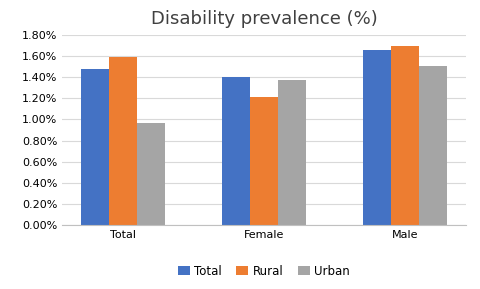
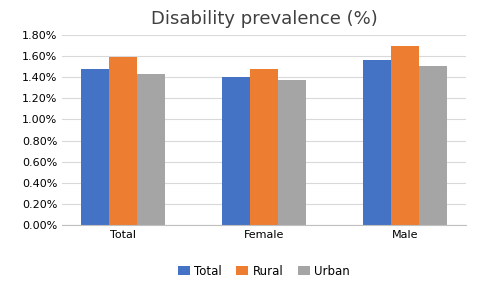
Urban/Total: 0.97% -> 1.43%
Rural/Female: 1.21% -> 1.48%
Total/Male: 1.66% -> 1.56%
